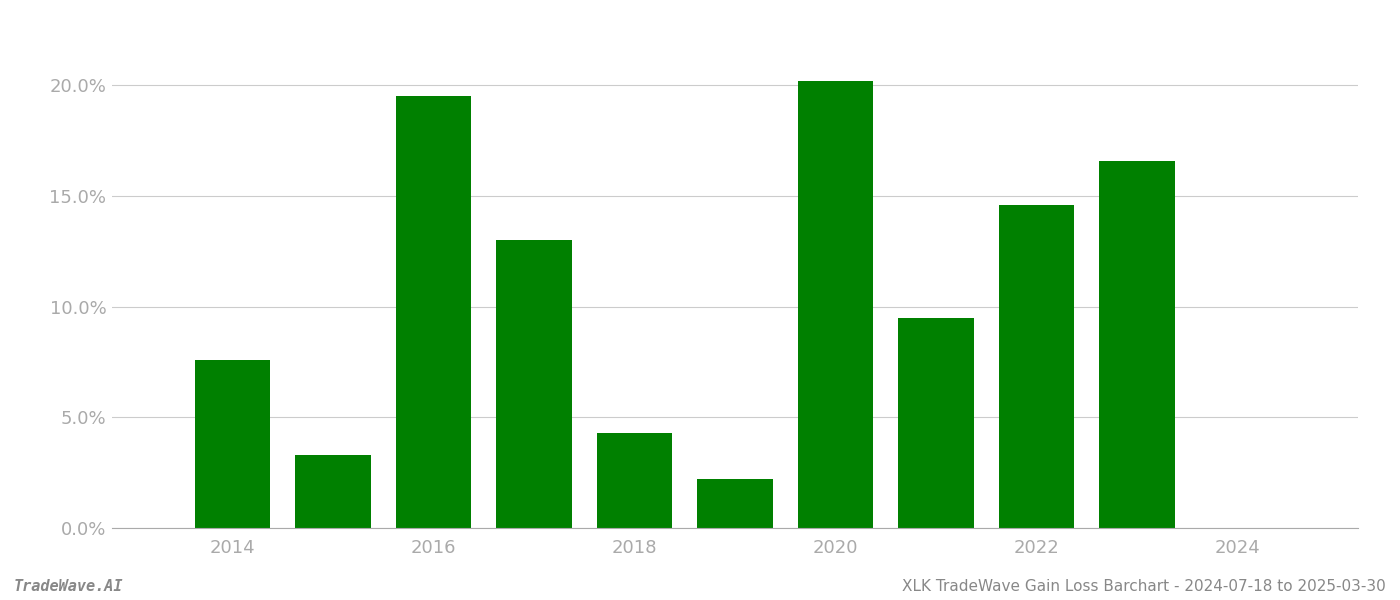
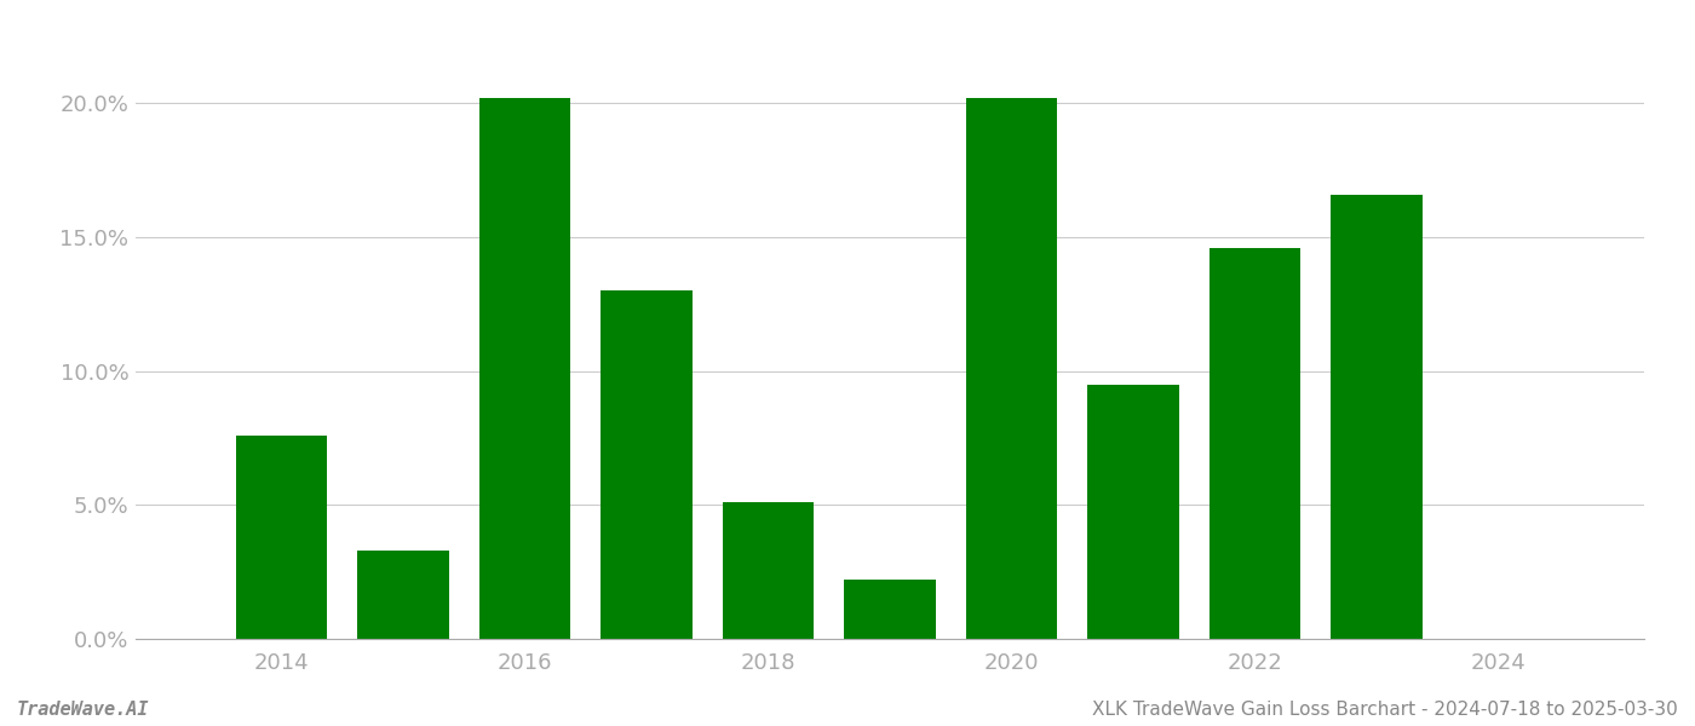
2016: 19.5% -> 20.2%
2018: 4.3% -> 5.1%
